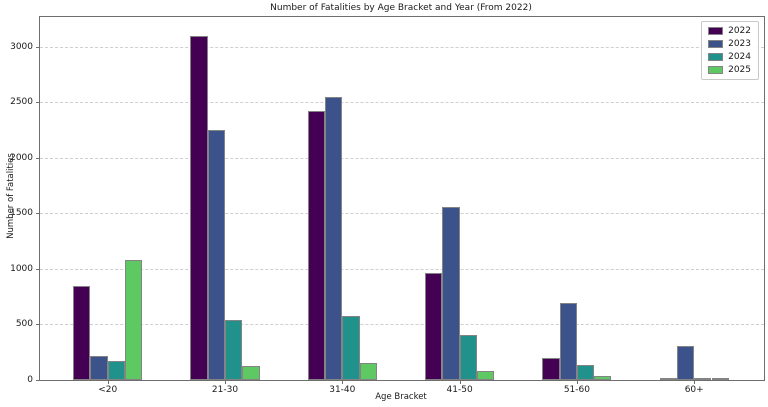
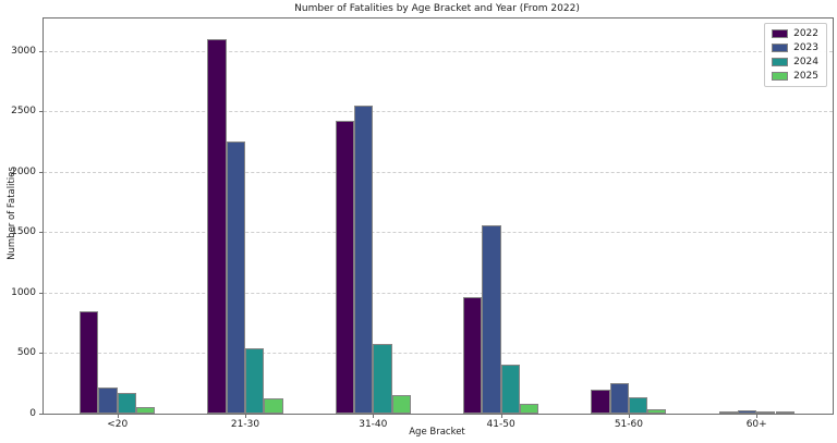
2025/<20: 1080 -> 60
2023/51-60: 690 -> 250
2023/60+: 310 -> 20
